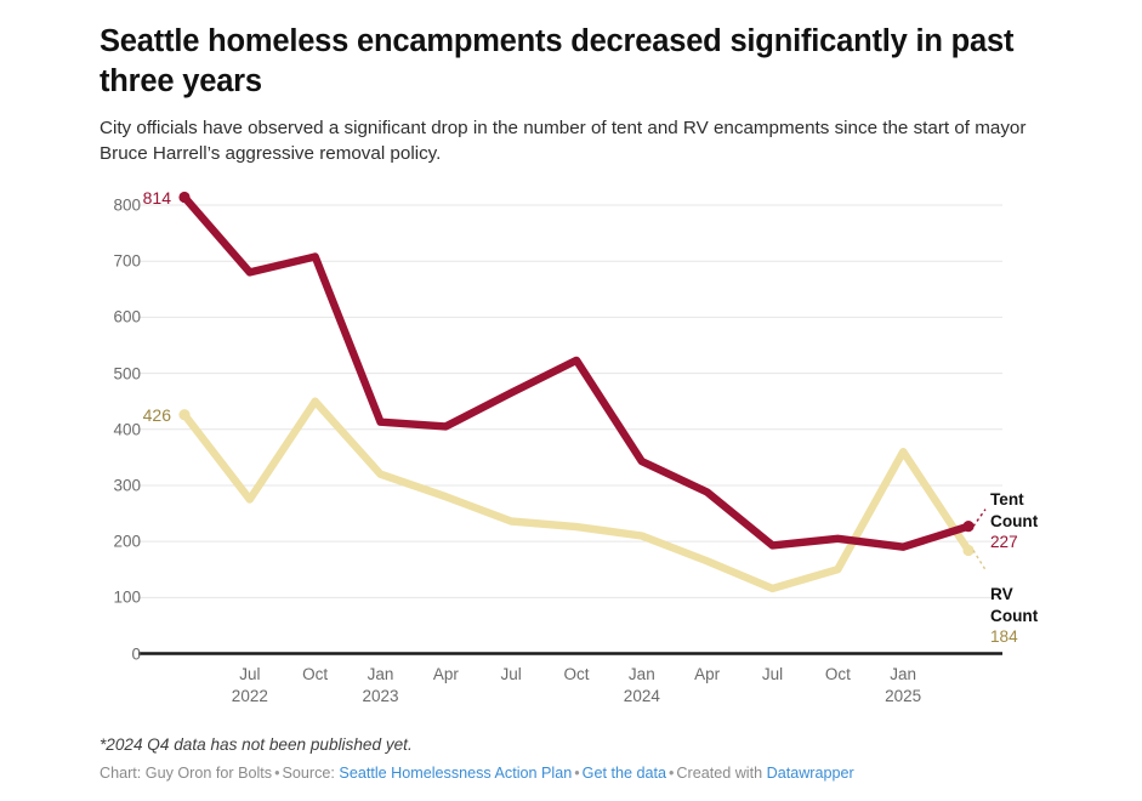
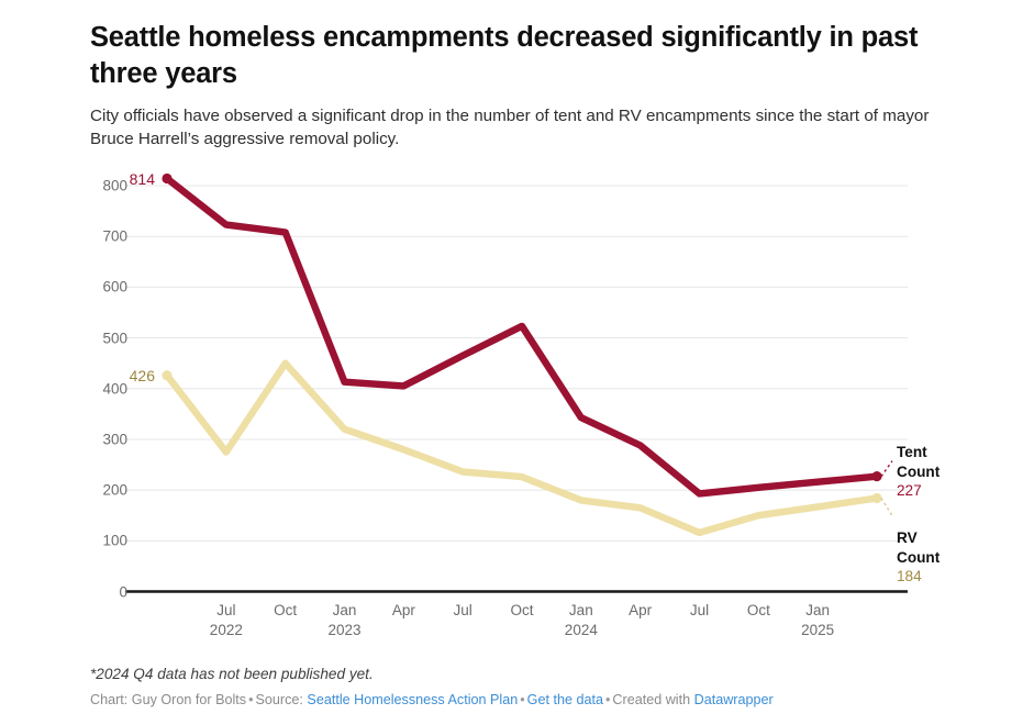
Tent Count/Jul 2022: 680 -> 720
RV Count/Jan 2024: 210 -> 180
Tent Count/Jan 2025: 190 -> 220
RV Count/Jan 2025: 360 -> 170
